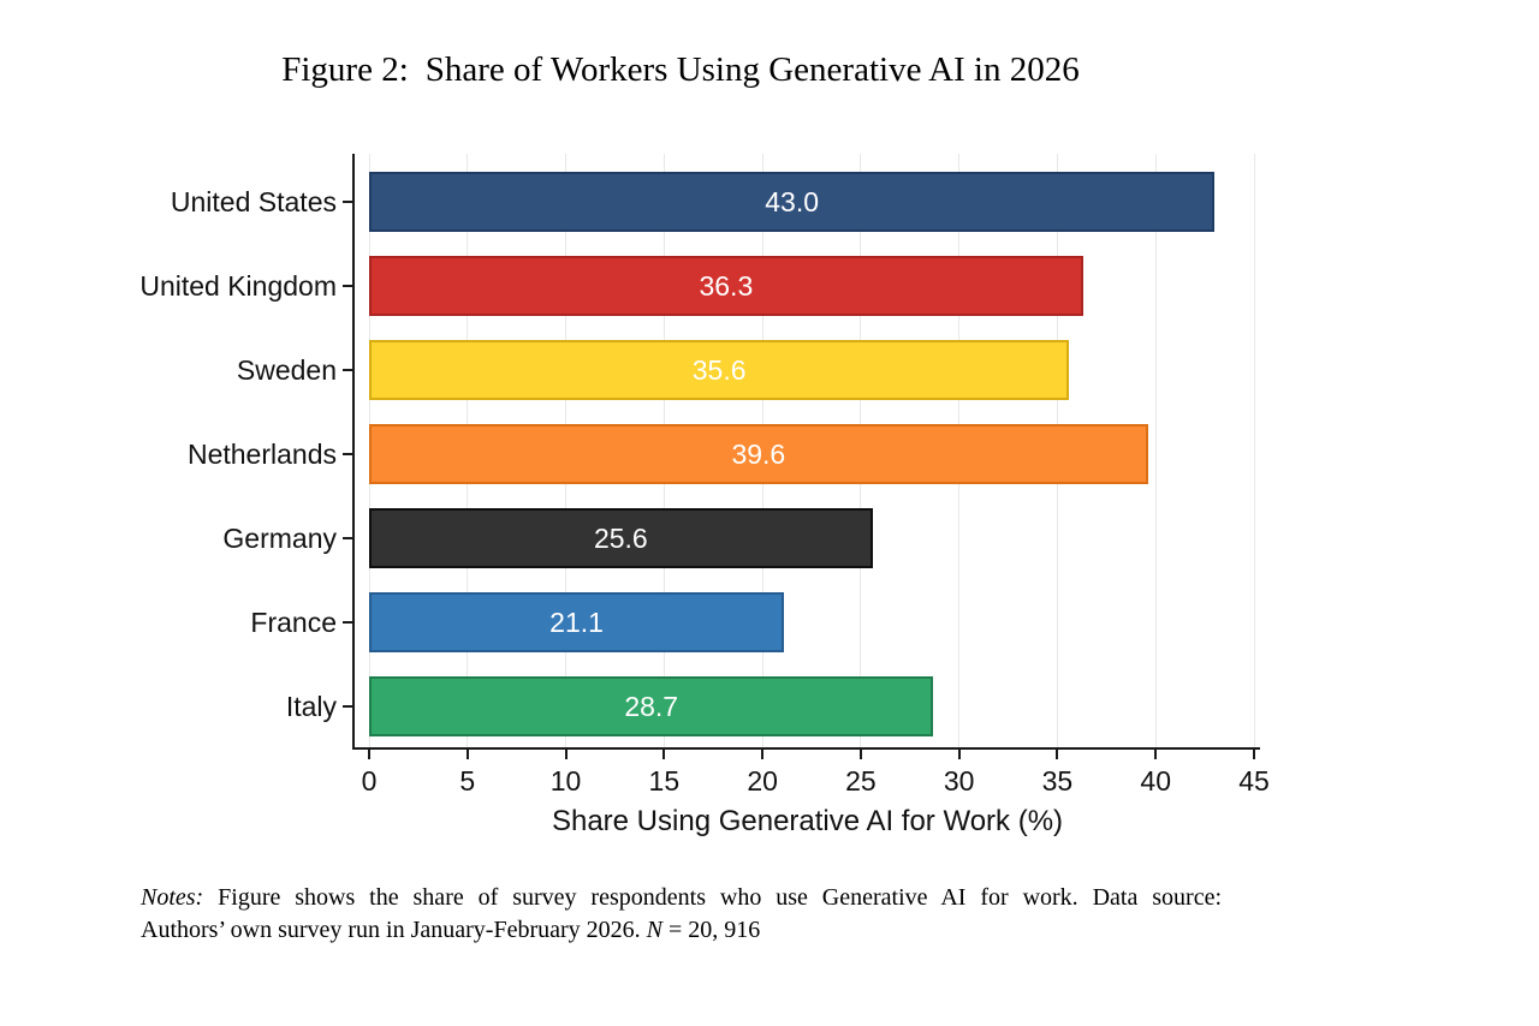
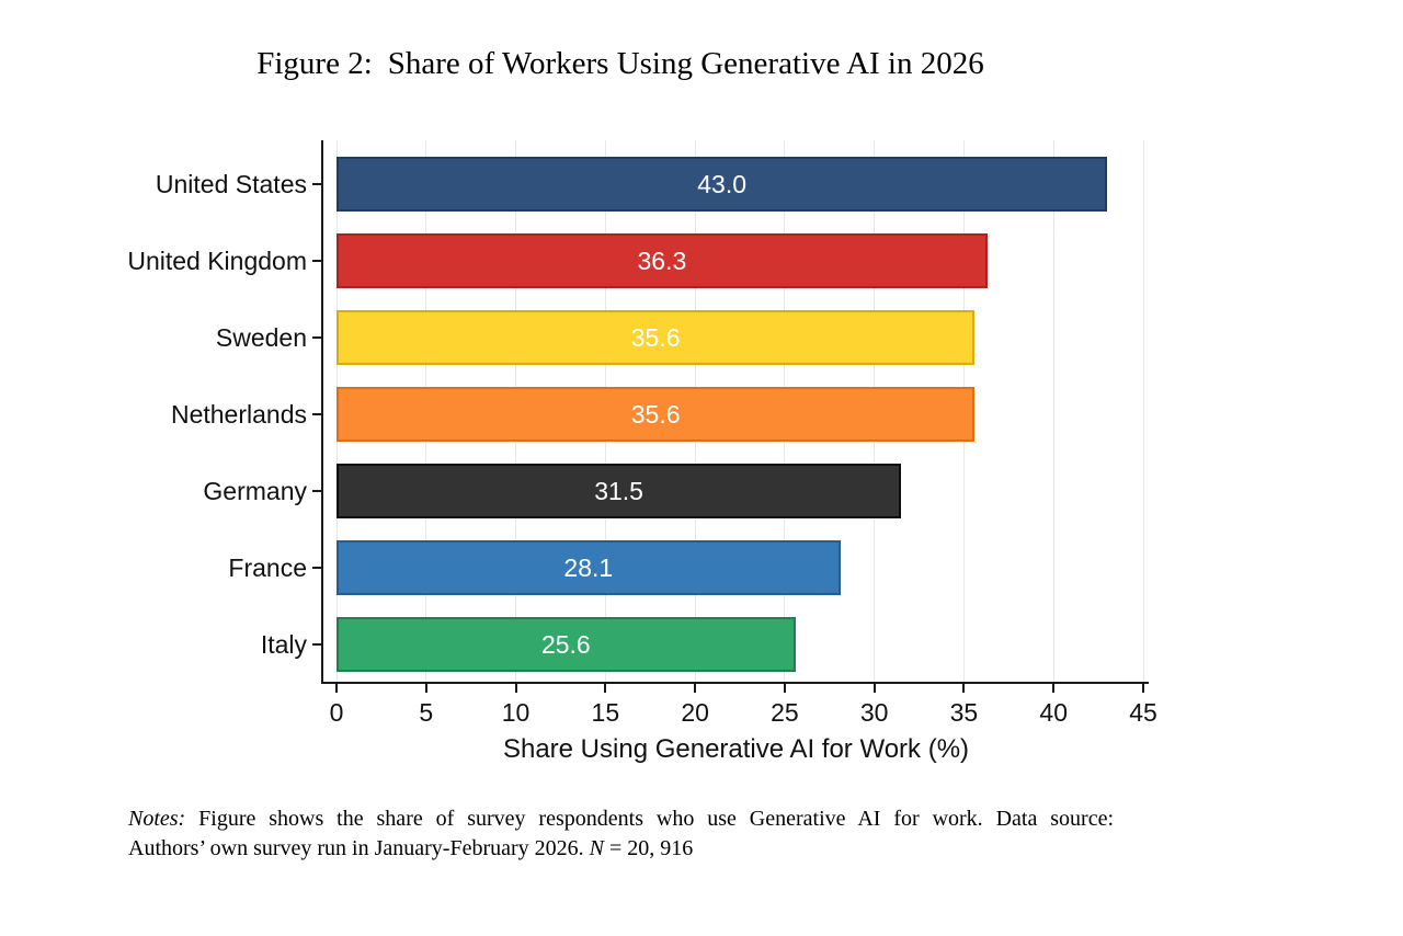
Netherlands: 39.6 -> 35.6
Germany: 25.6 -> 31.5
France: 21.1 -> 28.1
Italy: 28.7 -> 25.6
